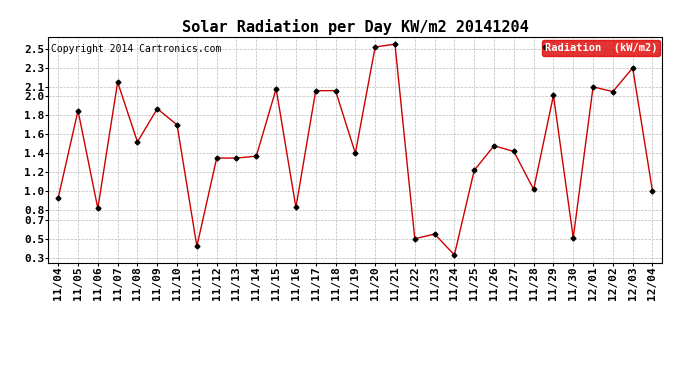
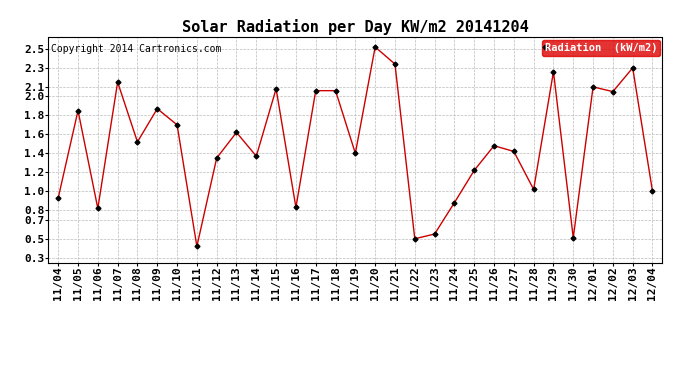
11/13: 1.35 -> 1.62
11/21: 2.55 -> 2.34
11/24: 0.33 -> 0.88
11/29: 2.01 -> 2.26
